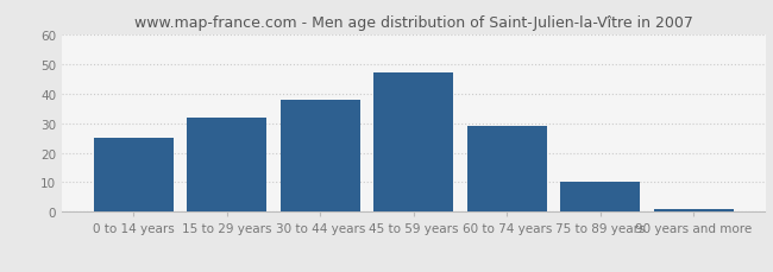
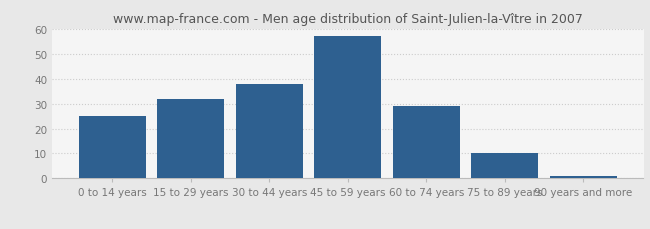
45 to 59 years: 47 -> 57
